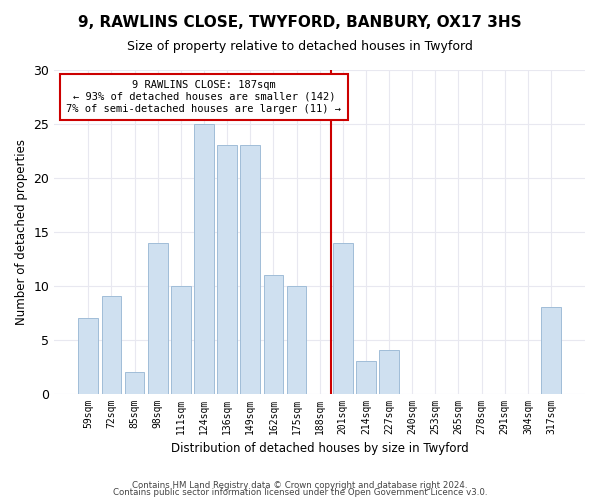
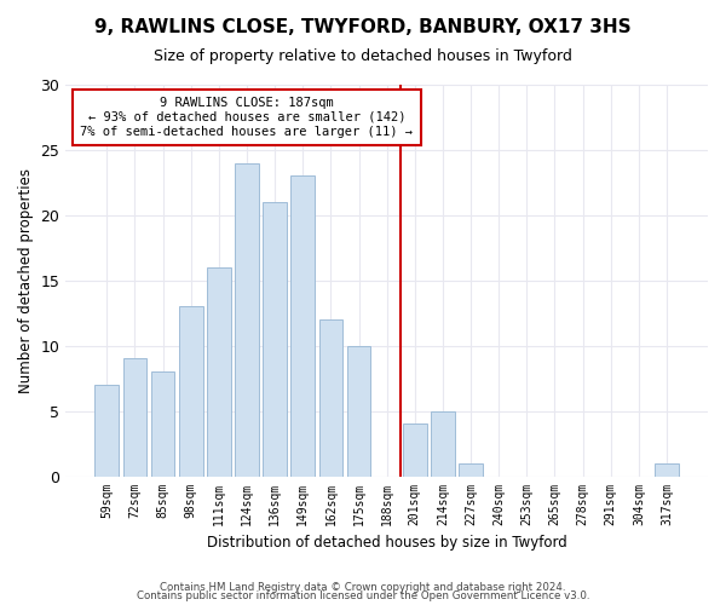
85sqm: 2 -> 8
98sqm: 14 -> 13
111sqm: 10 -> 16
124sqm: 25 -> 24
136sqm: 23 -> 21
162sqm: 11 -> 12
201sqm: 14 -> 4
214sqm: 3 -> 5
227sqm: 4 -> 1
317sqm: 8 -> 1
